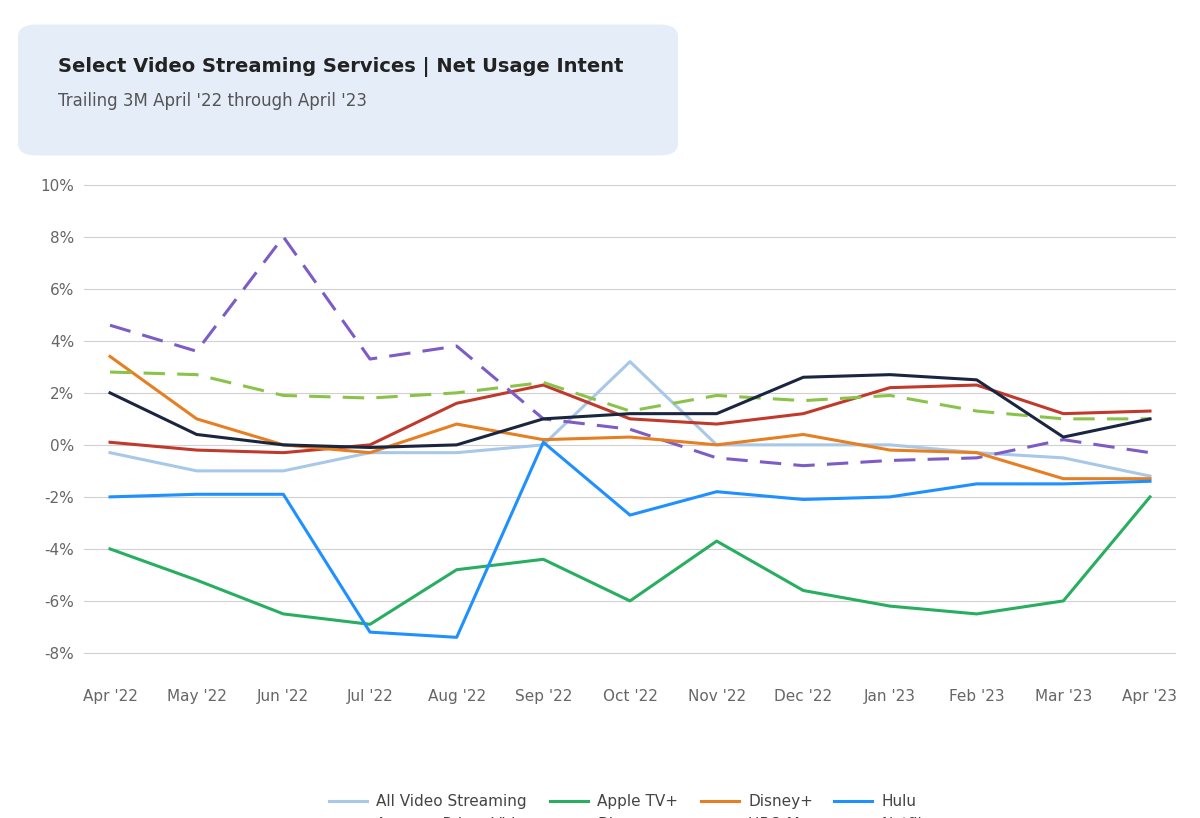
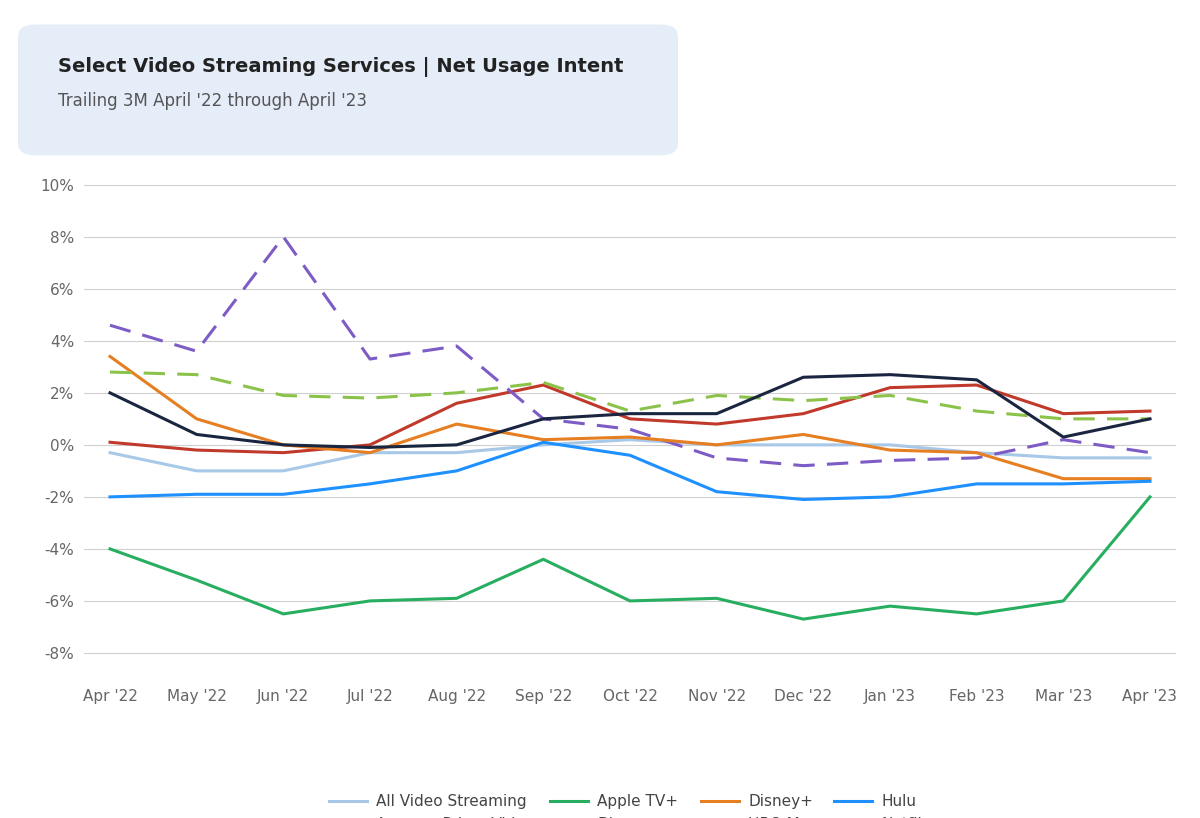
Apple TV+/Jul '22: -6.9% -> -6.0%
Hulu/Jul '22: -7.2% -> -1.5%
Apple TV+/Aug '22: -4.8% -> -5.9%
Hulu/Aug '22: -7.4% -> -1.0%
All Video Streaming/Oct '22: 3.2% -> 0.2%
Hulu/Oct '22: -2.7% -> -0.4%
Apple TV+/Nov '22: -3.7% -> -5.9%
Apple TV+/Dec '22: -5.6% -> -6.7%
All Video Streaming/Apr '23: -1.2% -> -0.5%
